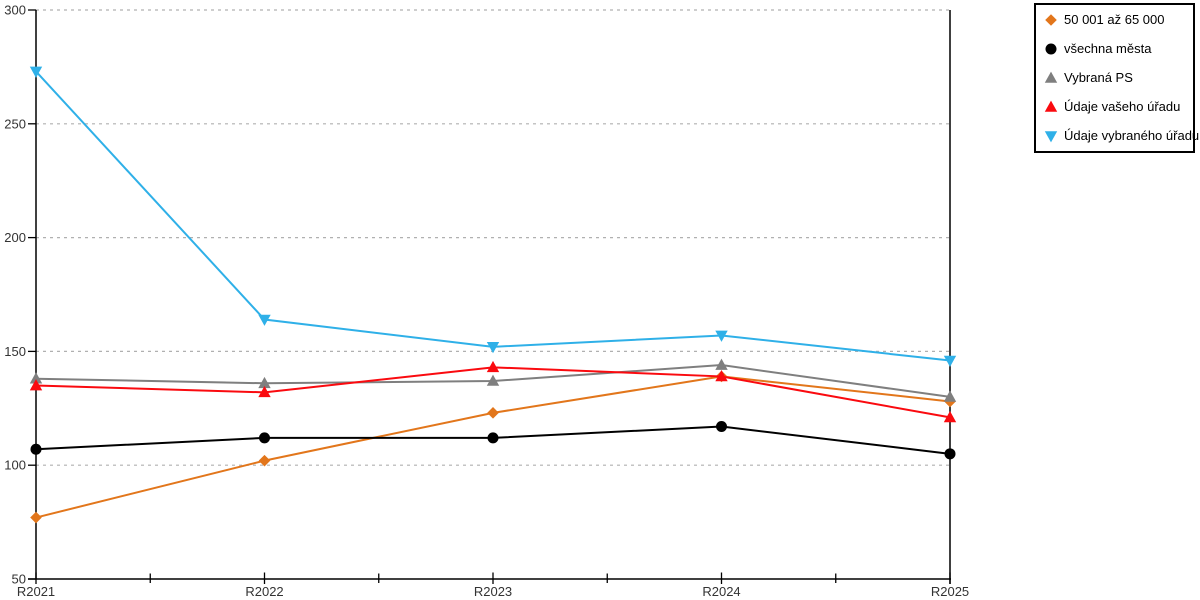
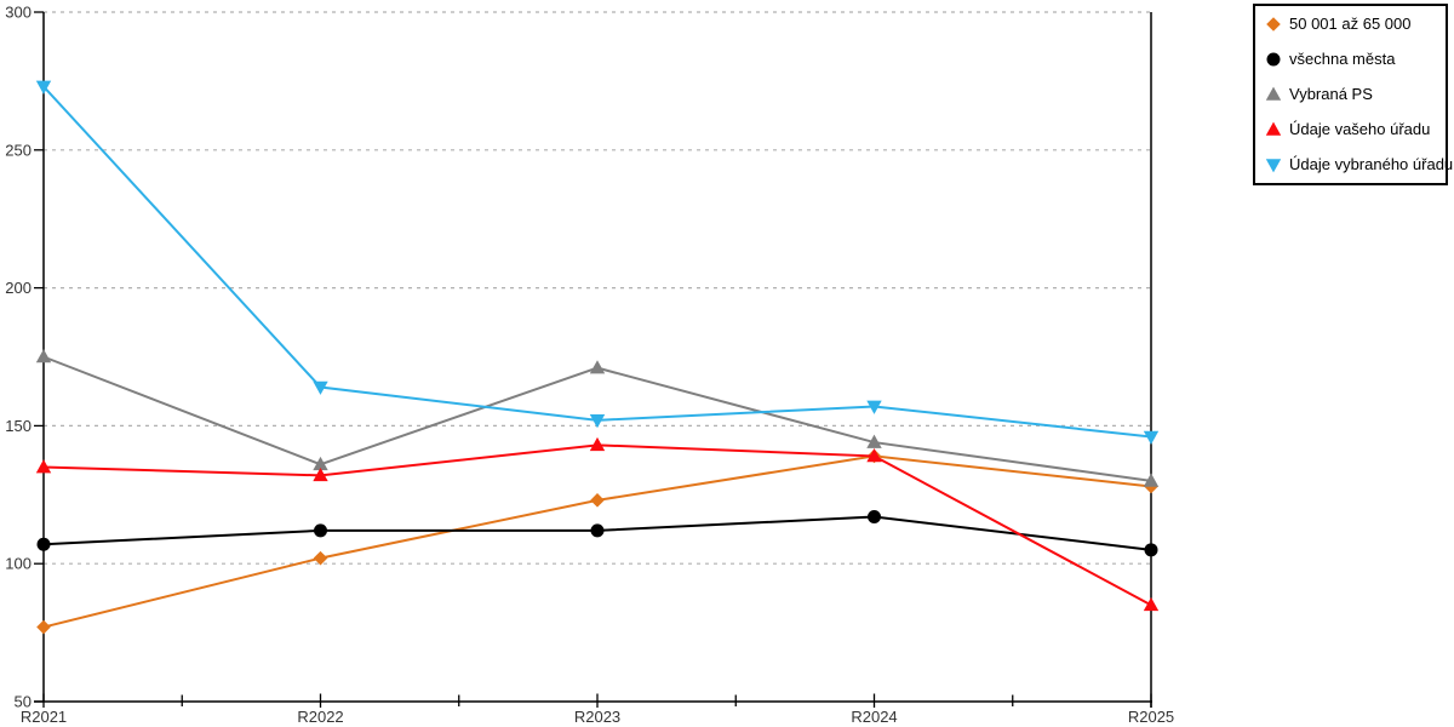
Vybraná PS/R2021: 138 -> 175
Vybraná PS/R2023: 137 -> 171
Údaje vašeho úřadu/R2025: 121 -> 85
